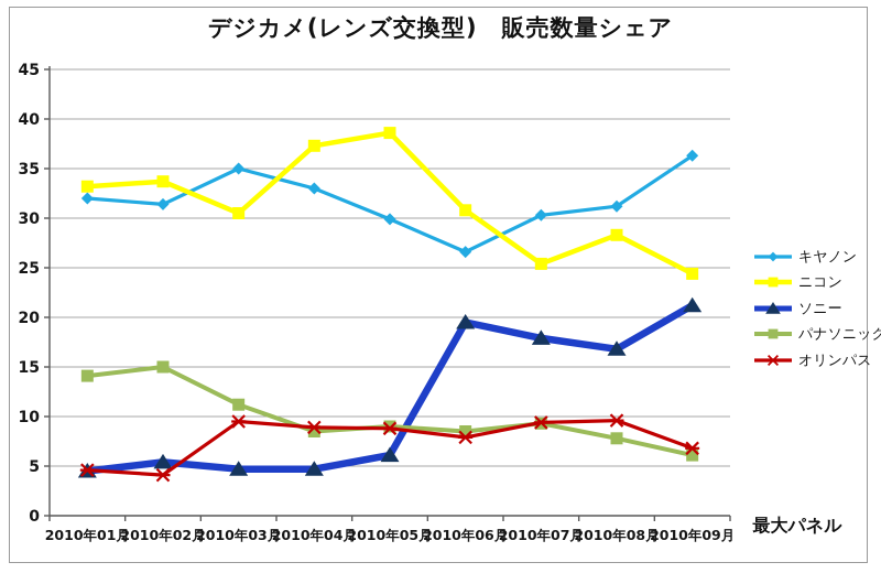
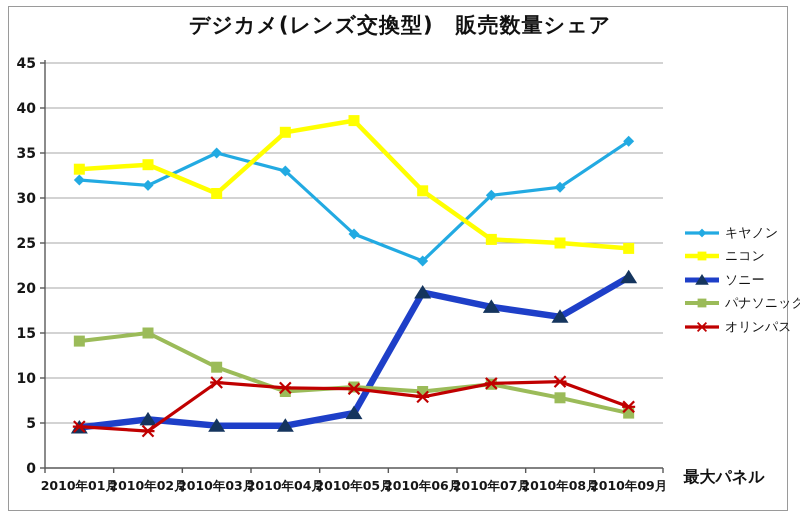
キヤノン/2010年05月: 30 -> 26
キヤノン/2010年06月: 27 -> 23
ニコン/2010年08月: 28 -> 25
